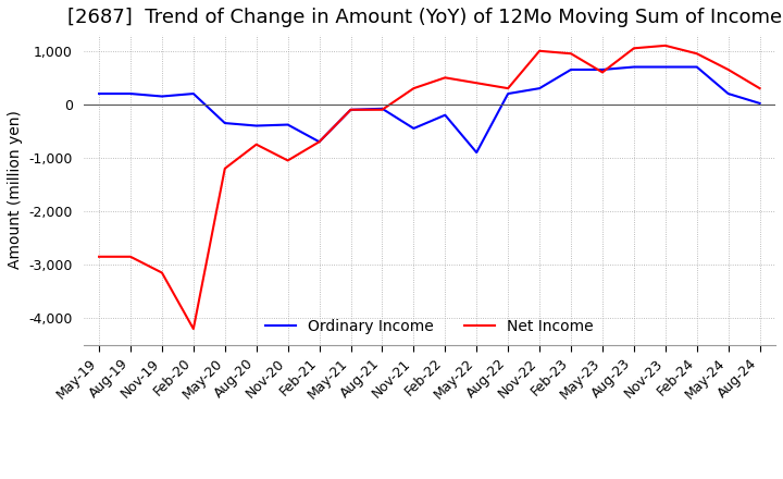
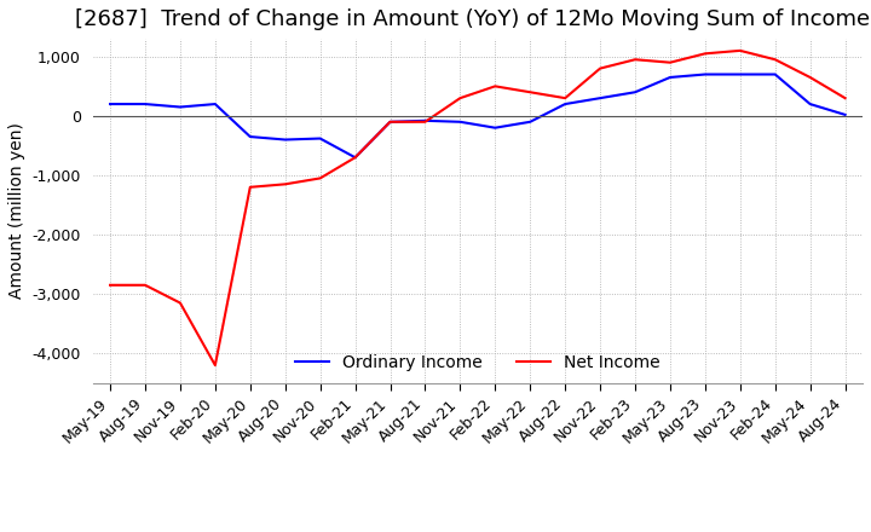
Net Income/Aug-20: -750 -> -1,150
Ordinary Income/Nov-21: -450 -> -100
Ordinary Income/May-22: -900 -> -100
Net Income/Nov-22: 1,000 -> 800
Ordinary Income/Feb-23: 650 -> 400
Net Income/May-23: 600 -> 900
